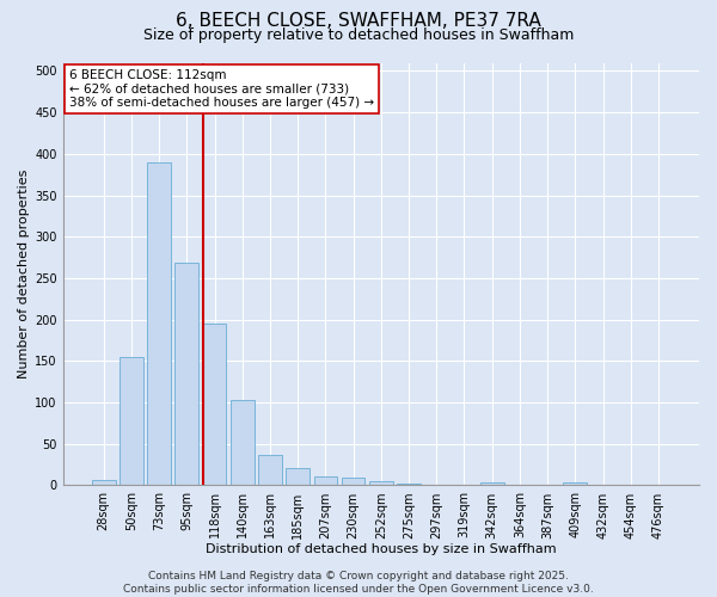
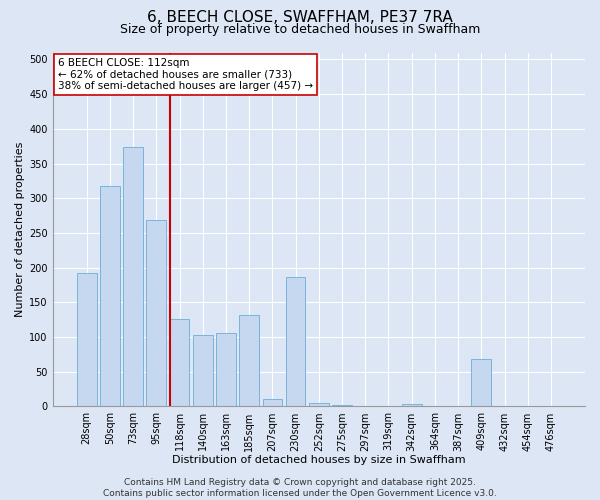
28sqm: 7 -> 192
50sqm: 155 -> 318
73sqm: 390 -> 374
118sqm: 195 -> 126
163sqm: 36 -> 106
185sqm: 21 -> 132
230sqm: 9 -> 186
409sqm: 3 -> 68
